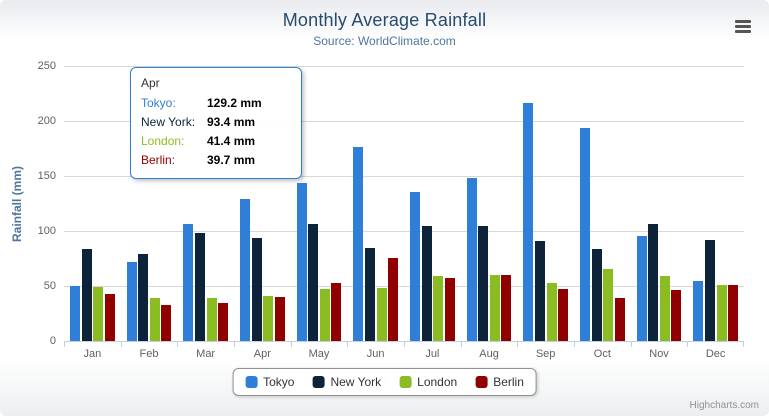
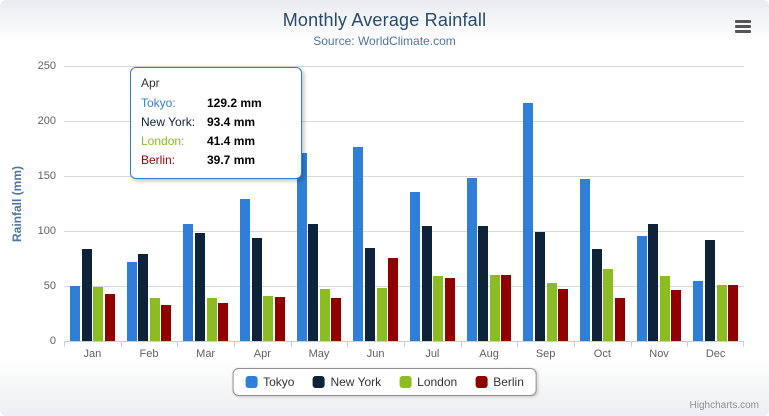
Tokyo/May: 144 -> 171
Berlin/May: 53 -> 39
New York/Sep: 91 -> 99
Tokyo/Oct: 194 -> 147
